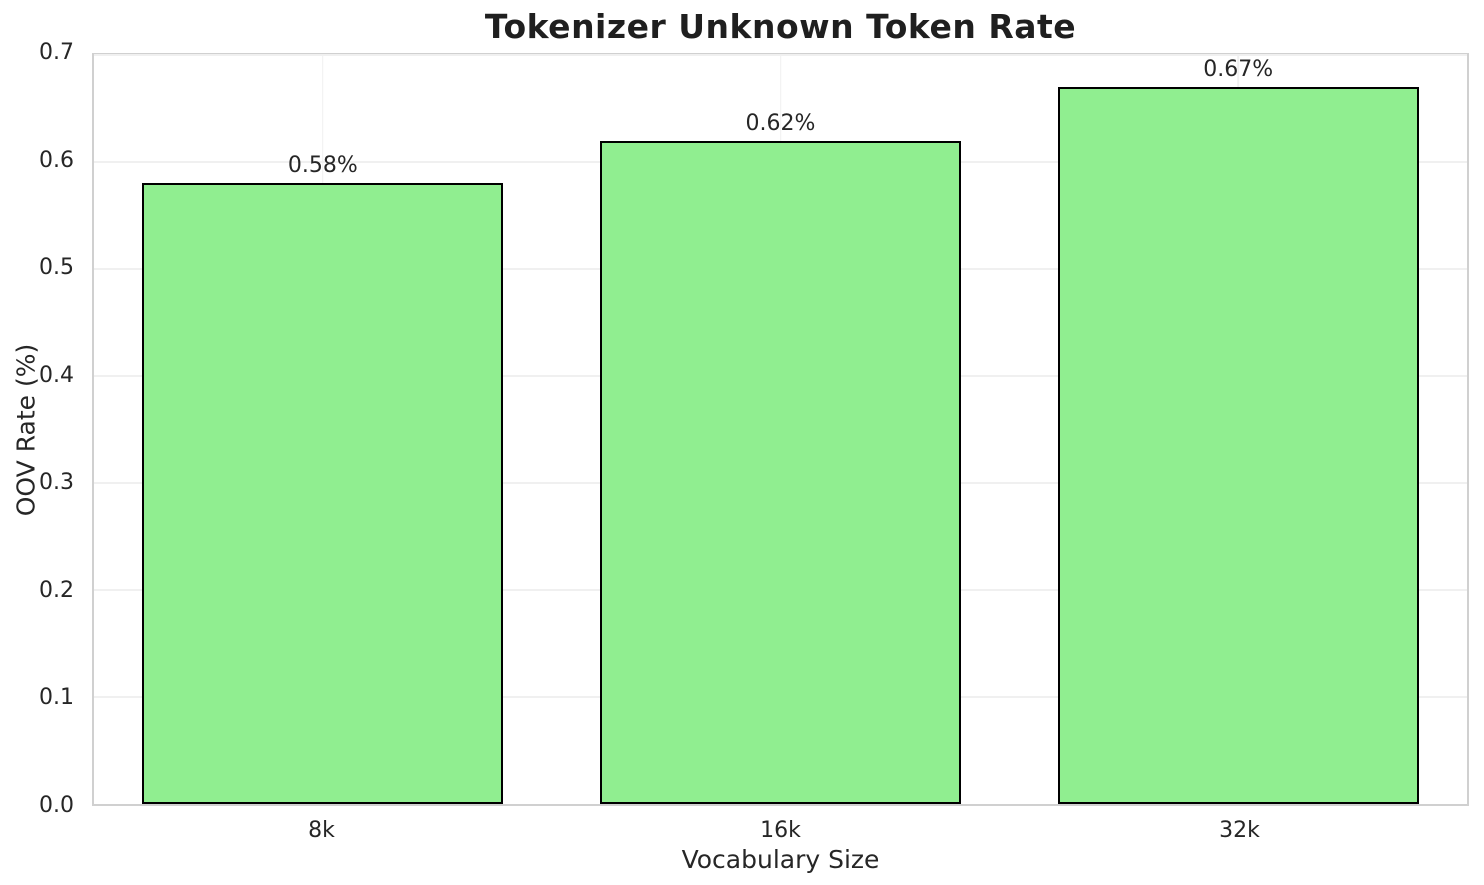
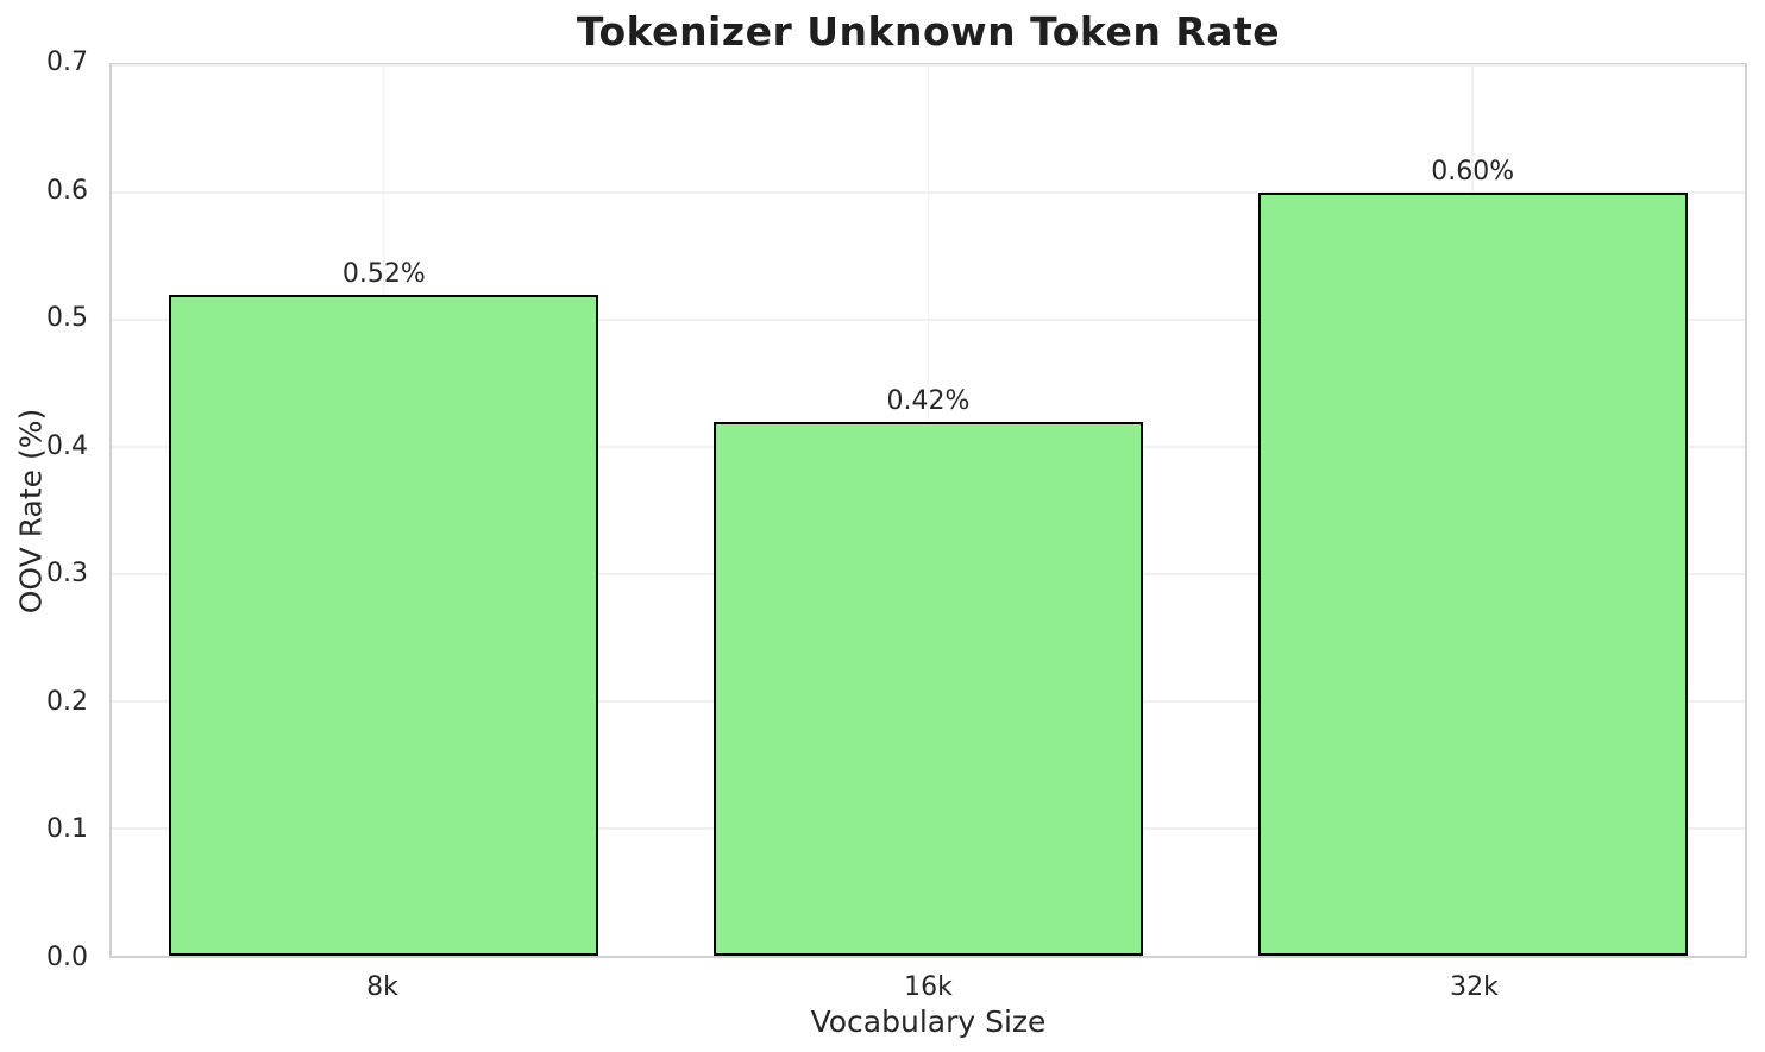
8k: 0.58% -> 0.52%
16k: 0.62% -> 0.42%
32k: 0.67% -> 0.60%
